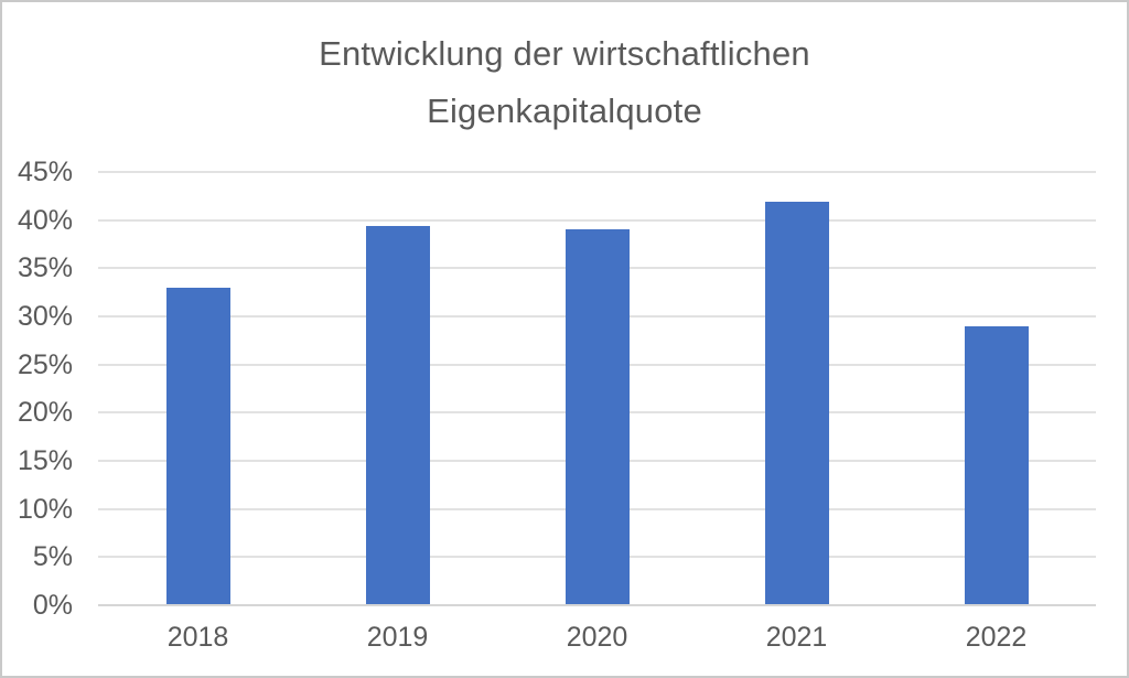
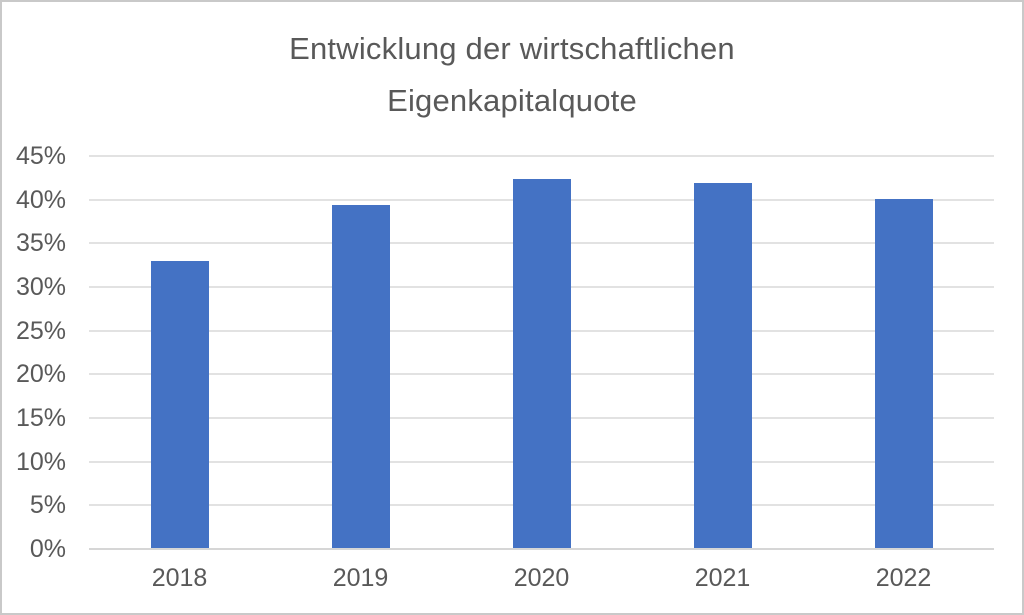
2020: 39% -> 42%
2022: 29% -> 40%
